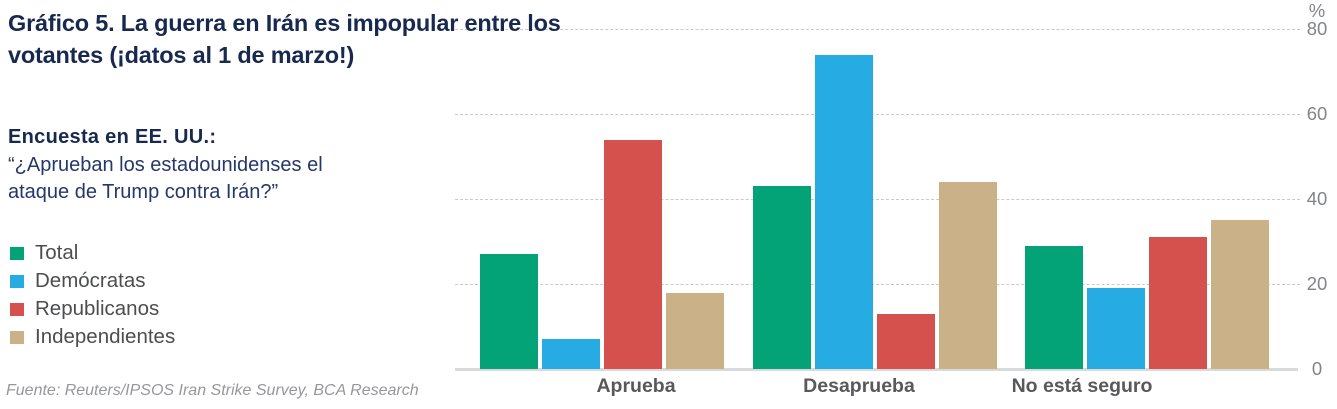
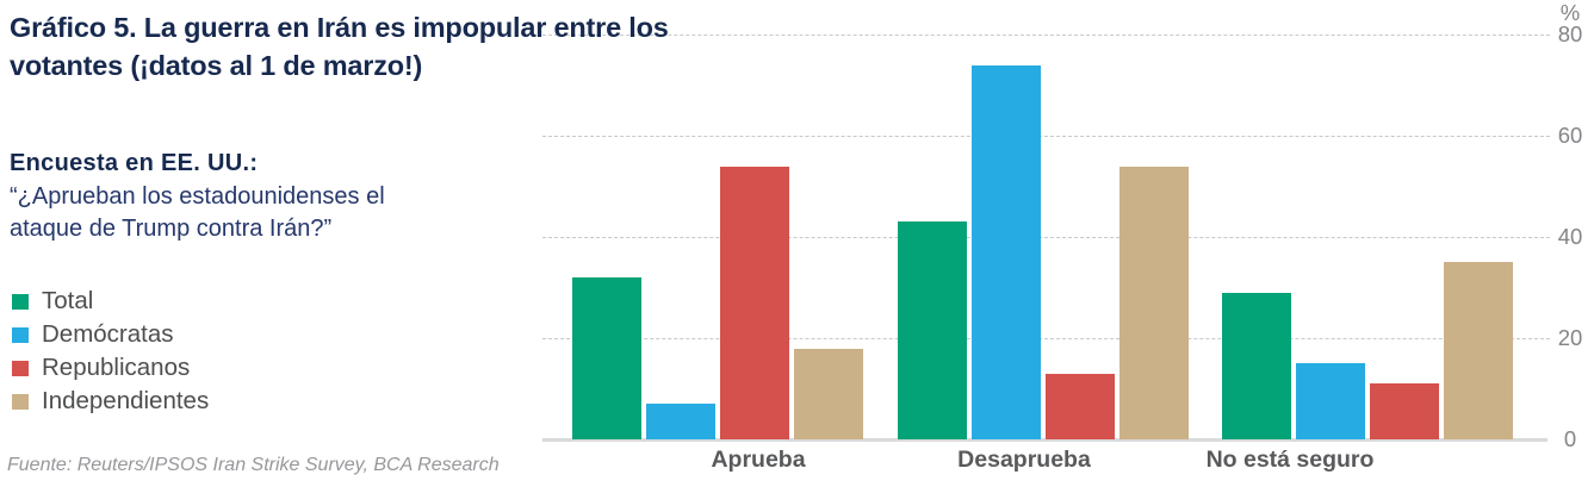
Total/Aprueba: 27 -> 32
Independientes/Desaprueba: 44 -> 54
Demócratas/No está seguro: 19 -> 15
Republicanos/No está seguro: 31 -> 11
